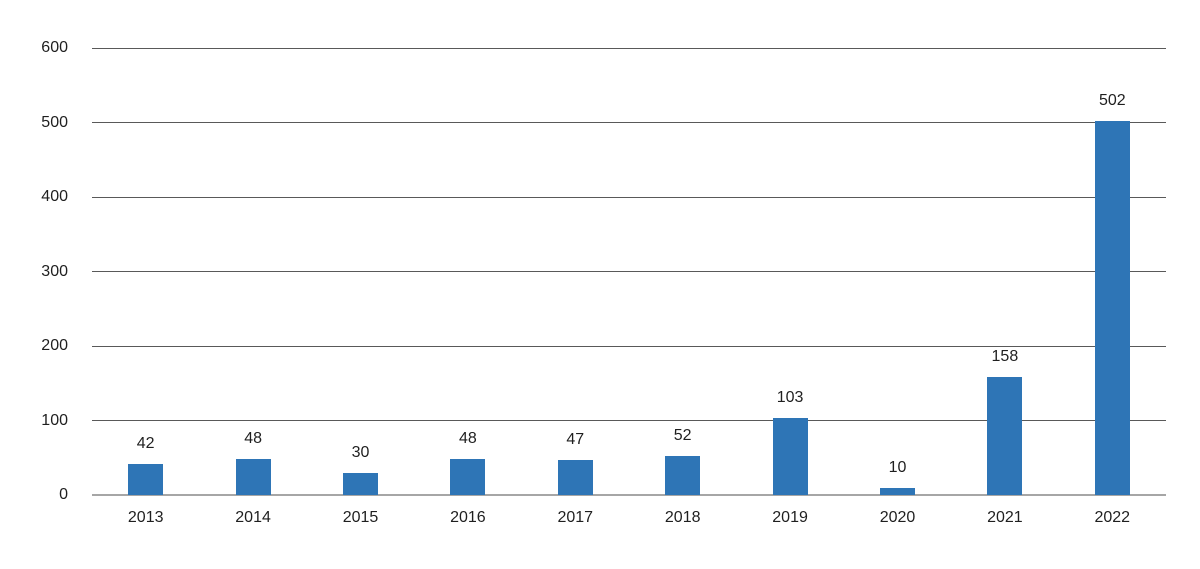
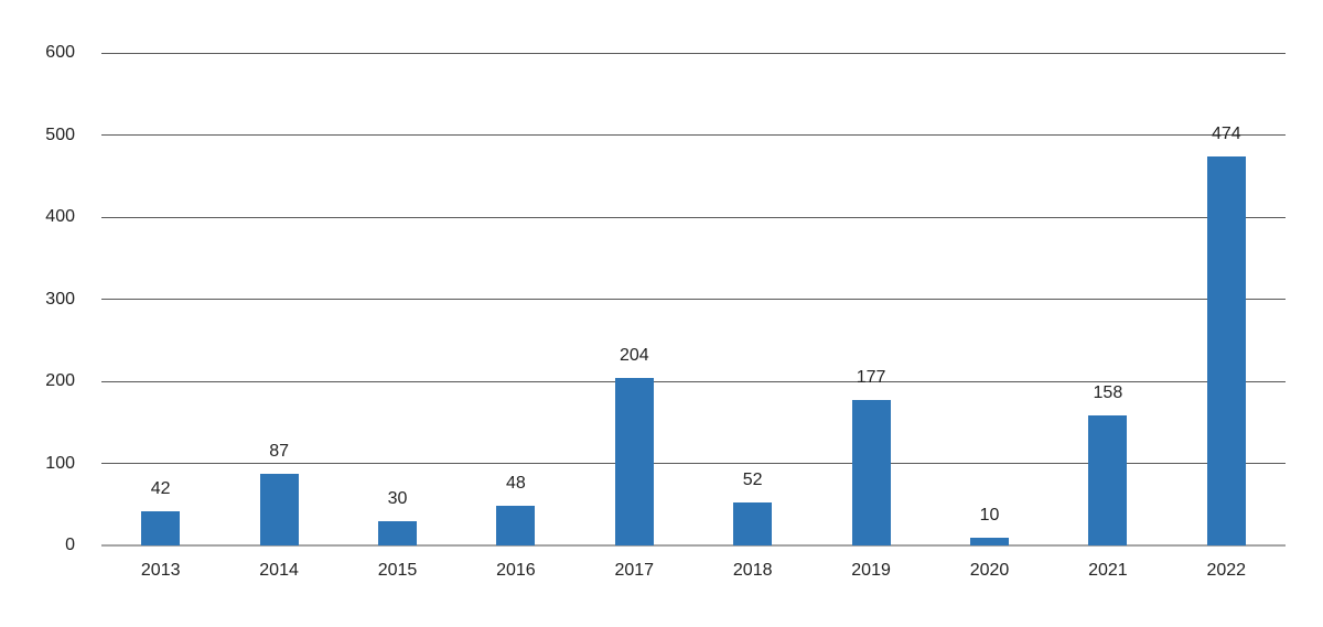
2014: 48 -> 87
2017: 47 -> 204
2019: 103 -> 177
2022: 502 -> 474
